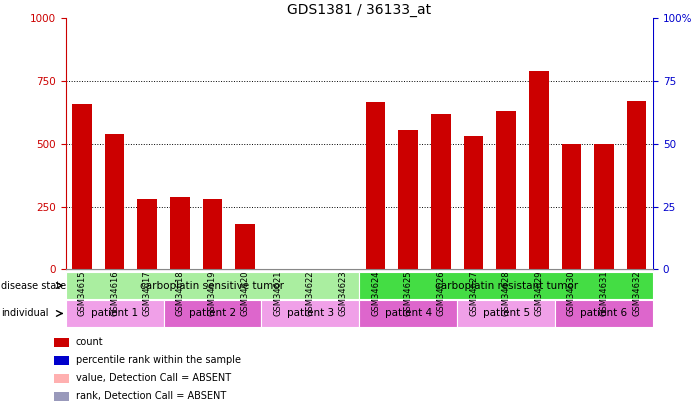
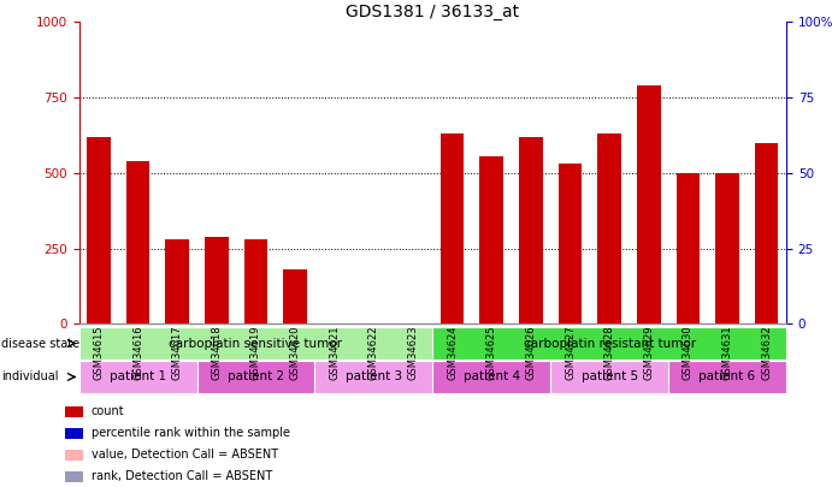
GSM34615: 660 -> 620
GSM34624: 665 -> 630
GSM34632: 670 -> 600
